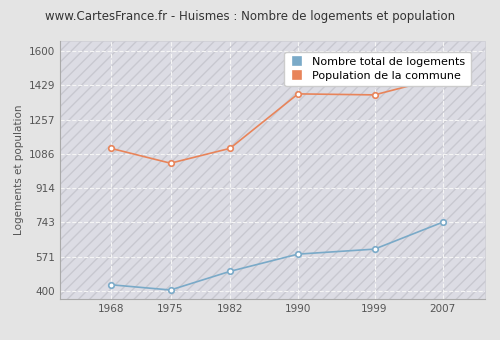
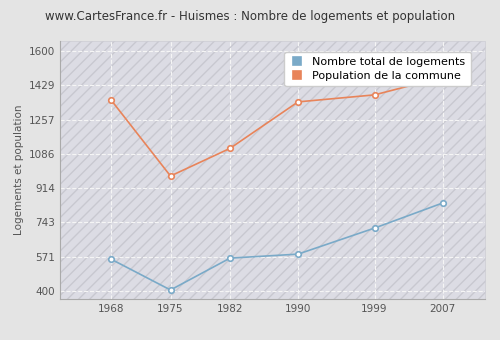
Nombre total de logements/1968: 432 -> 560
Population de la commune/1968: 1113 -> 1355
Population de la commune/1975: 1039 -> 975
Nombre total de logements/1982: 499 -> 565
Population de la commune/1990: 1385 -> 1345
Nombre total de logements/1999: 610 -> 715
Nombre total de logements/2007: 744 -> 840
